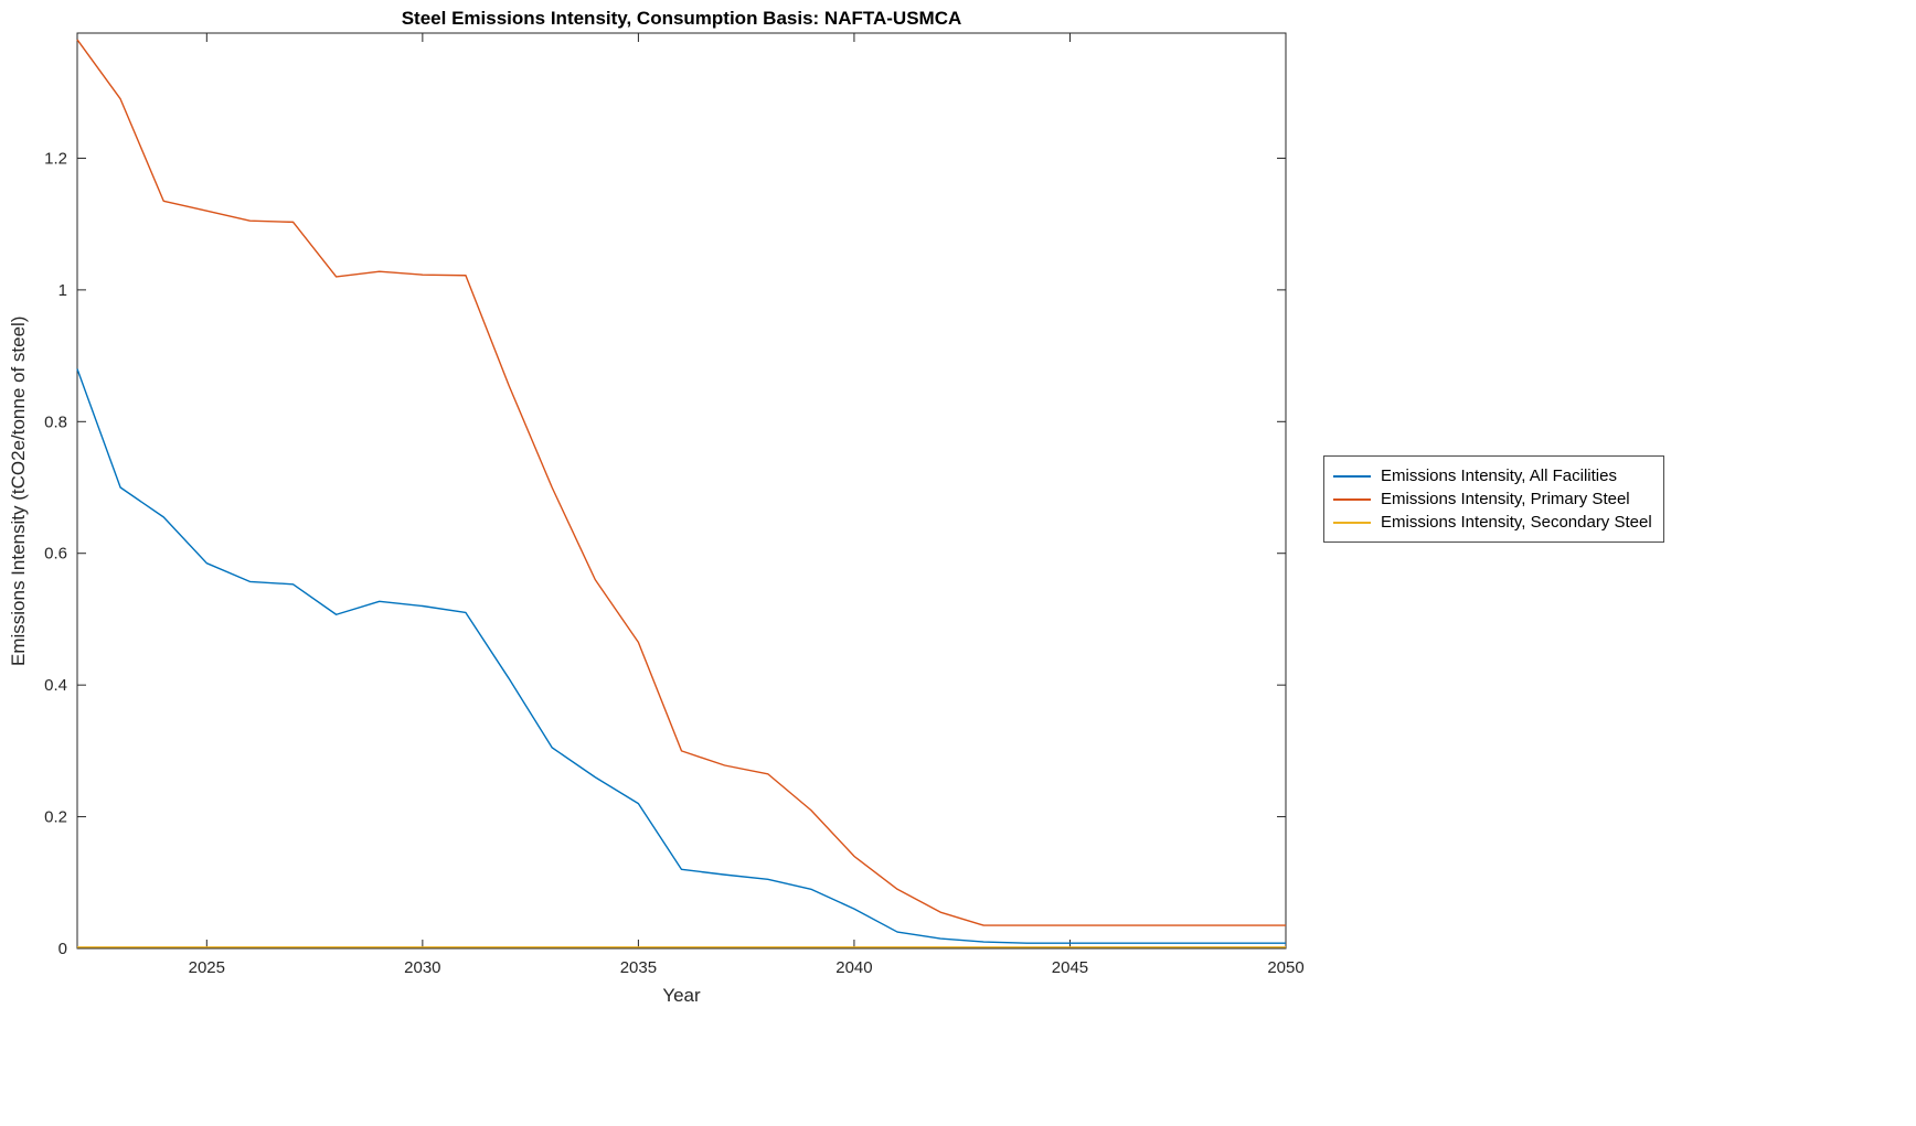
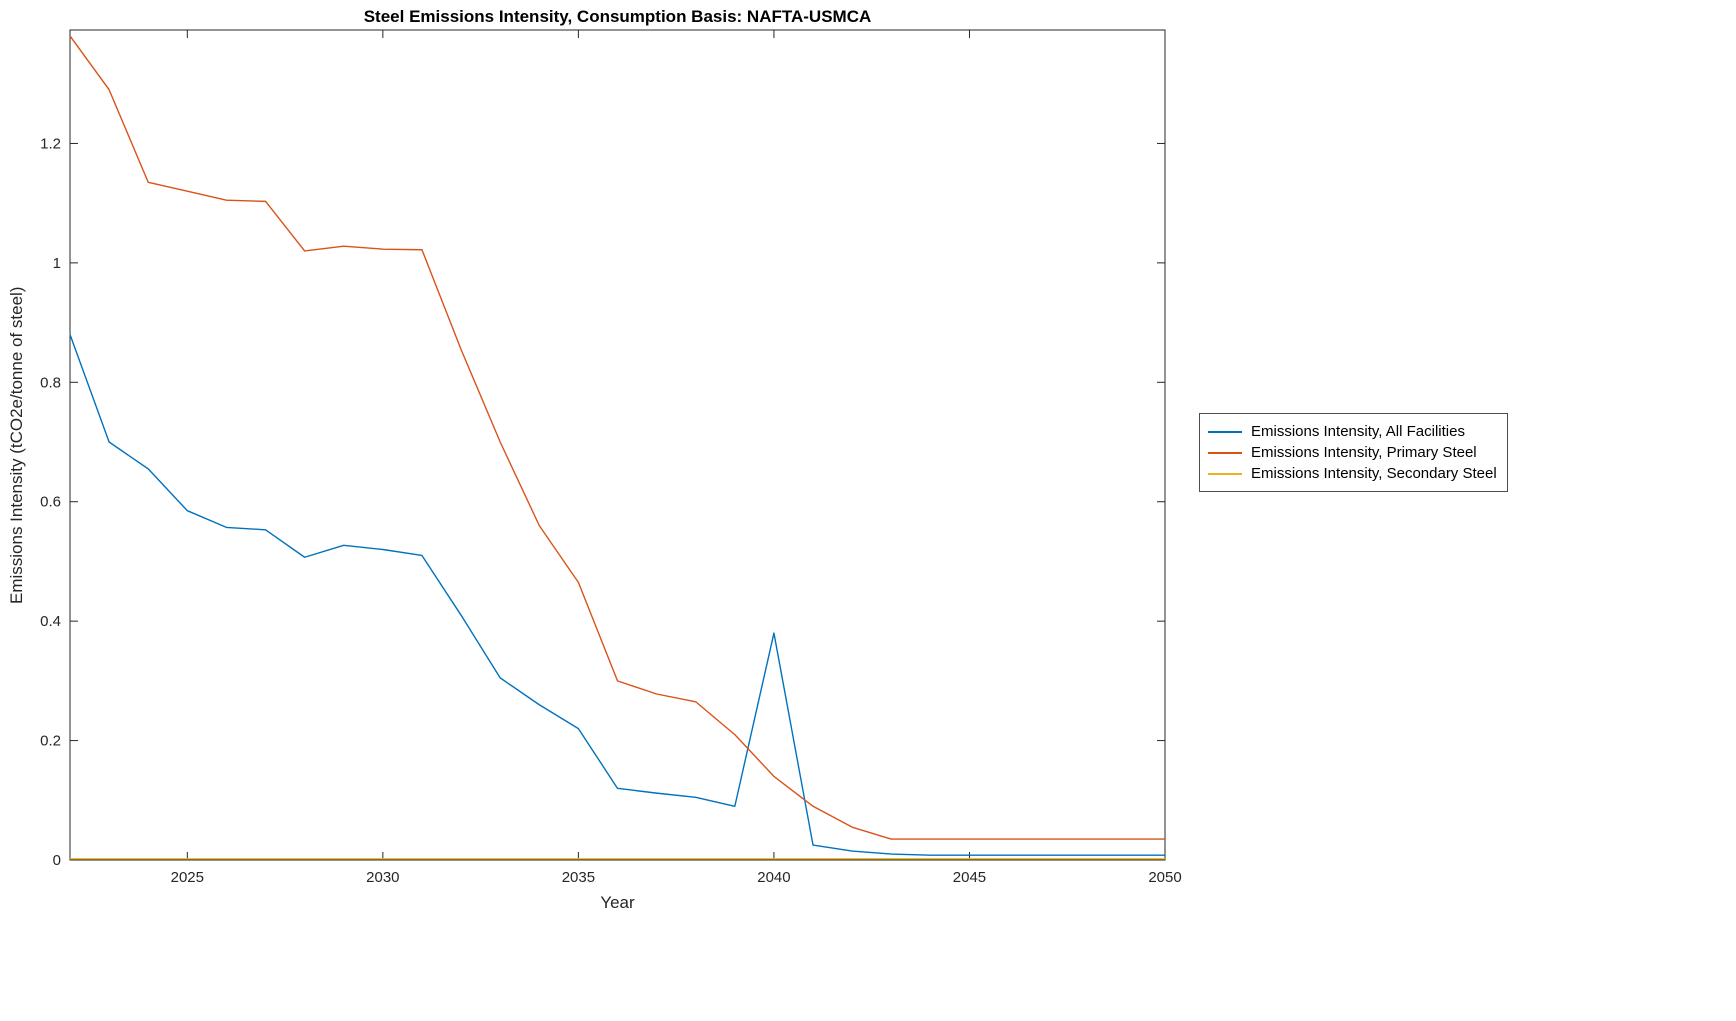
Emissions Intensity, All Facilities/2040: 0.06 -> 0.38
